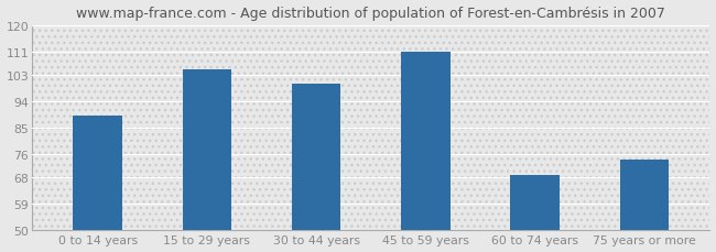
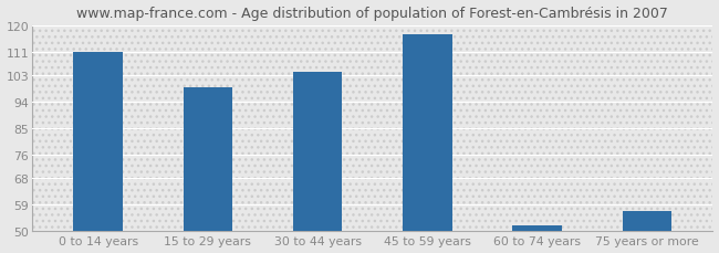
0 to 14 years: 89 -> 111
15 to 29 years: 105 -> 99
30 to 44 years: 100 -> 104
45 to 59 years: 111 -> 117
60 to 74 years: 69 -> 52
75 years or more: 74 -> 57
